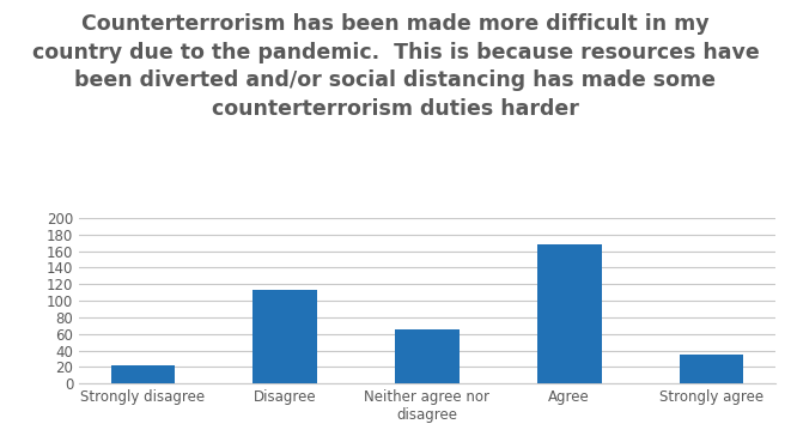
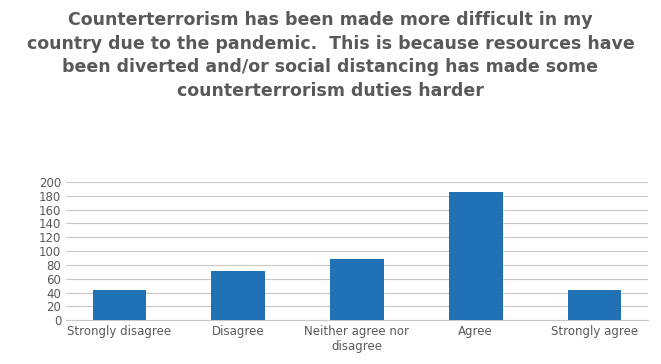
Strongly disagree: 22 -> 44
Disagree: 113 -> 72
Neither agree nor disagree: 65 -> 88
Agree: 168 -> 186
Strongly agree: 35 -> 44
